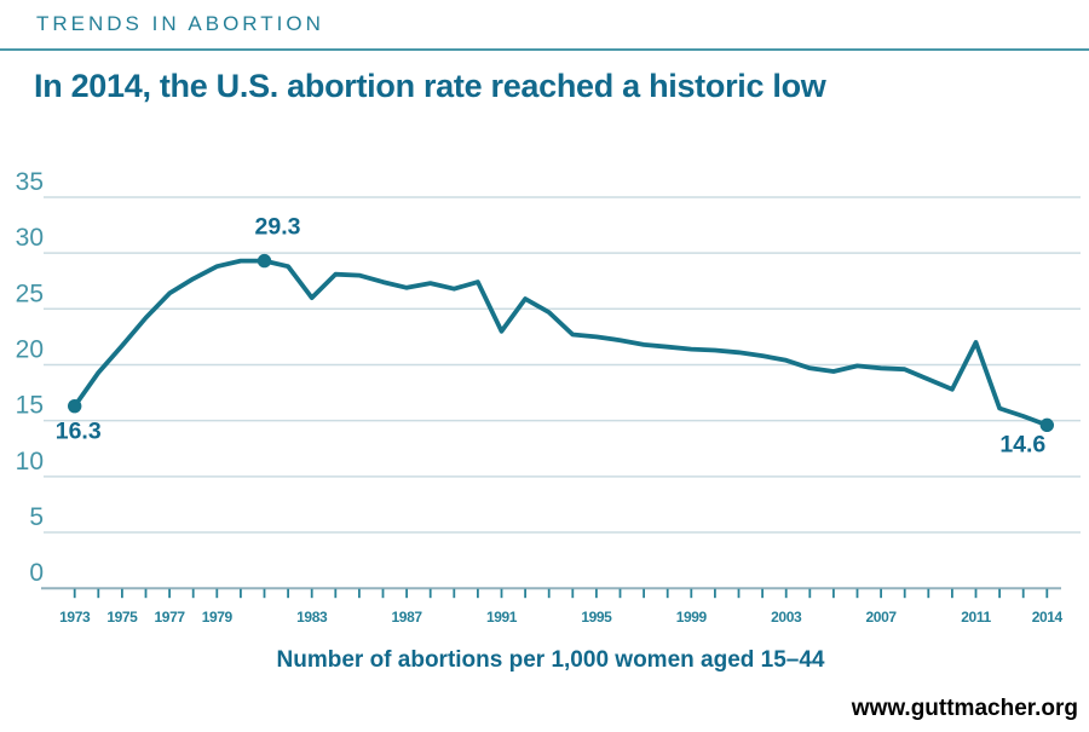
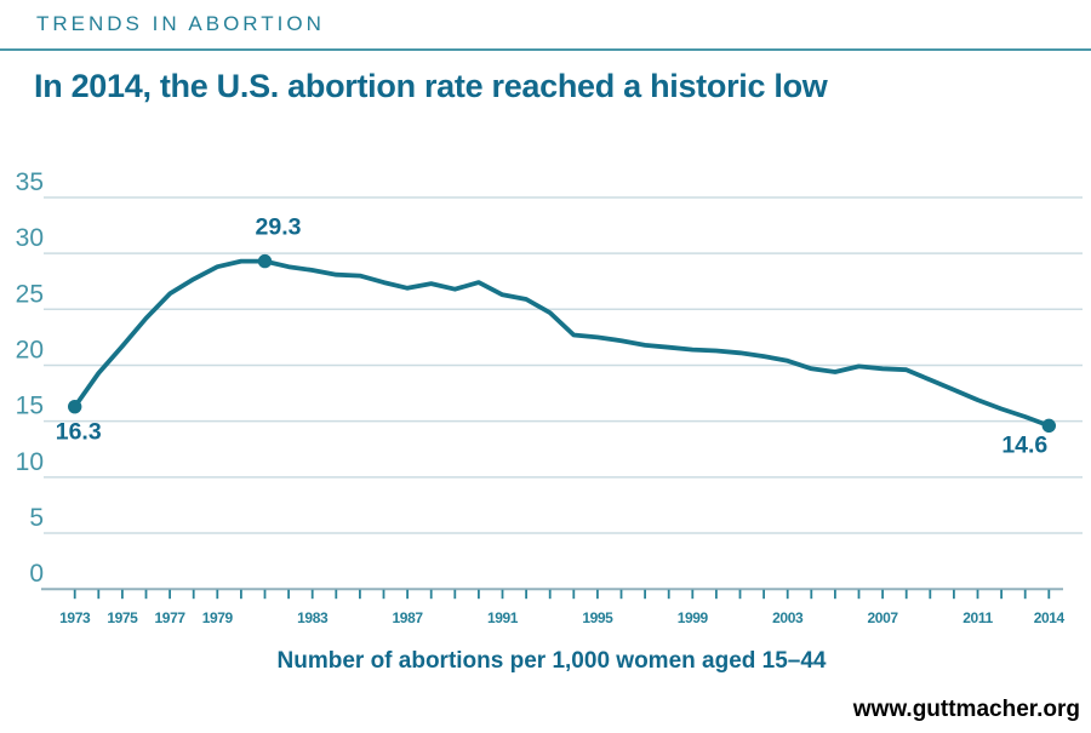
1983: 26 -> 28
1991: 23 -> 26
2011: 22 -> 17
